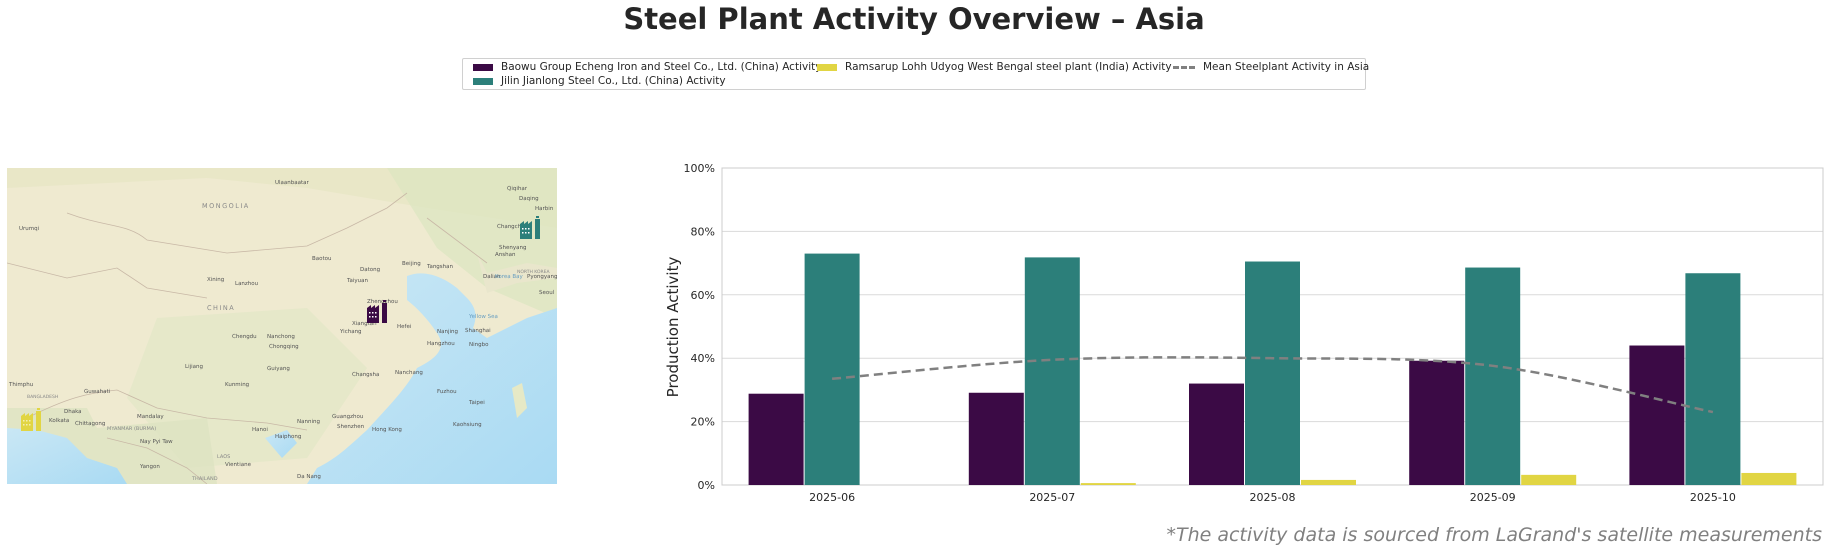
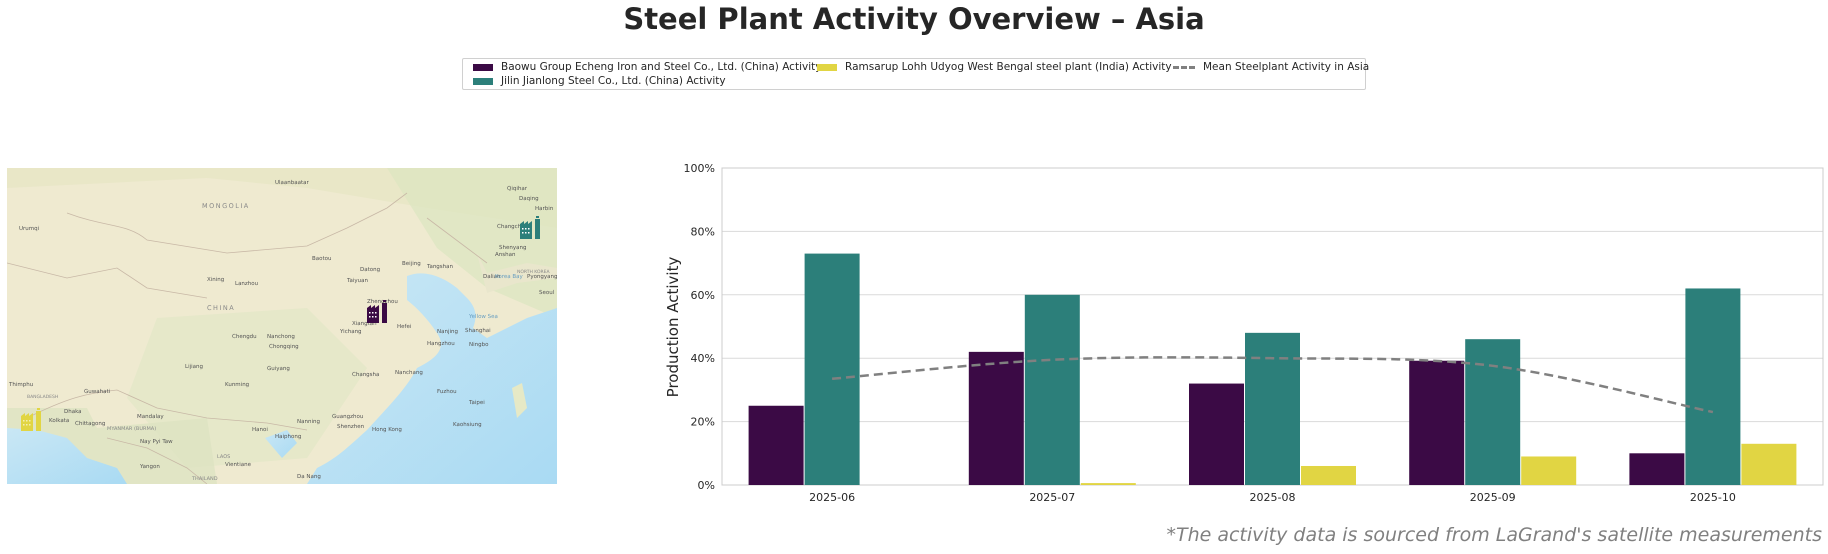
Baowu Group Echeng Iron and Steel Co., Ltd. (China) Activity/2025-06: 29% -> 25%
Baowu Group Echeng Iron and Steel Co., Ltd. (China) Activity/2025-07: 29% -> 42%
Jilin Jianlong Steel Co., Ltd. (China) Activity/2025-07: 72% -> 60%
Jilin Jianlong Steel Co., Ltd. (China) Activity/2025-08: 70% -> 48%
Ramsarup Lohh Udyog West Bengal steel plant (India) Activity/2025-08: 2% -> 6%
Jilin Jianlong Steel Co., Ltd. (China) Activity/2025-09: 69% -> 46%
Ramsarup Lohh Udyog West Bengal steel plant (India) Activity/2025-09: 3% -> 9%
Baowu Group Echeng Iron and Steel Co., Ltd. (China) Activity/2025-10: 44% -> 10%
Jilin Jianlong Steel Co., Ltd. (China) Activity/2025-10: 67% -> 62%
Ramsarup Lohh Udyog West Bengal steel plant (India) Activity/2025-10: 4% -> 13%
